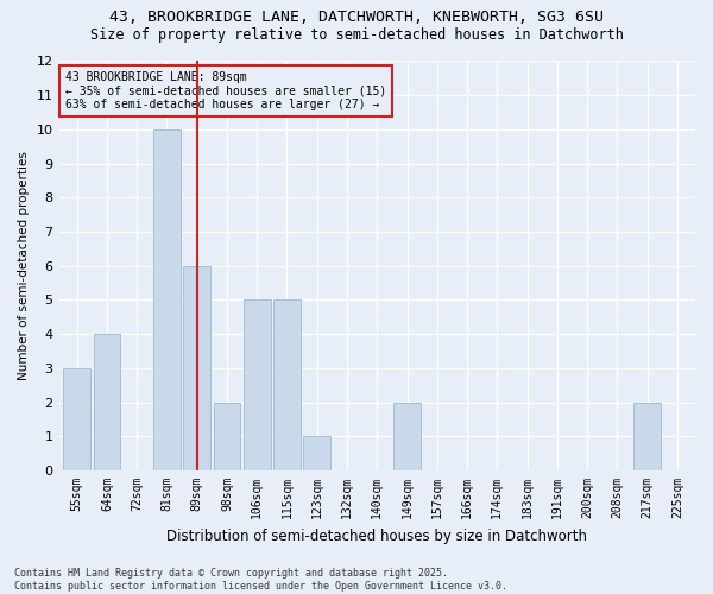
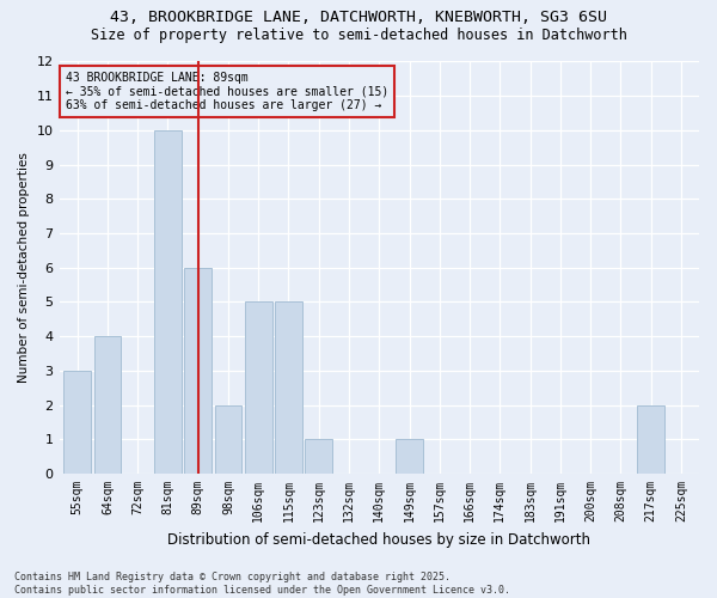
149sqm: 2 -> 1
